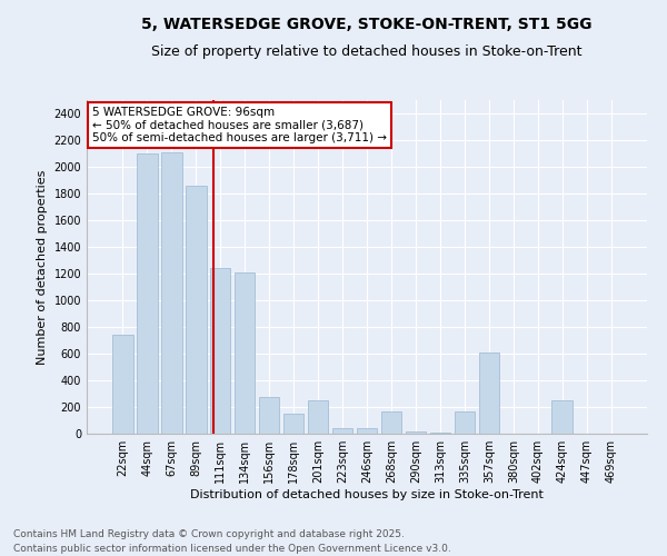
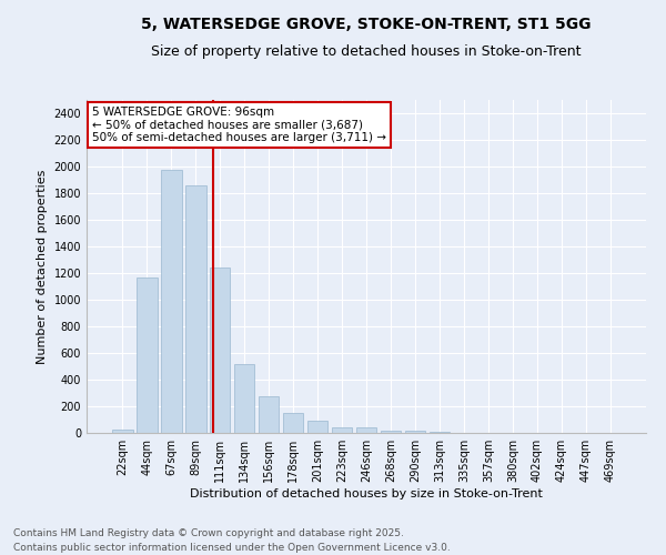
22sqm: 740 -> 20
44sqm: 2100 -> 1160
67sqm: 2110 -> 1980
134sqm: 1210 -> 520
201sqm: 250 -> 90
268sqm: 170 -> 20
335sqm: 170 -> 0
357sqm: 610 -> 0
424sqm: 250 -> 0
